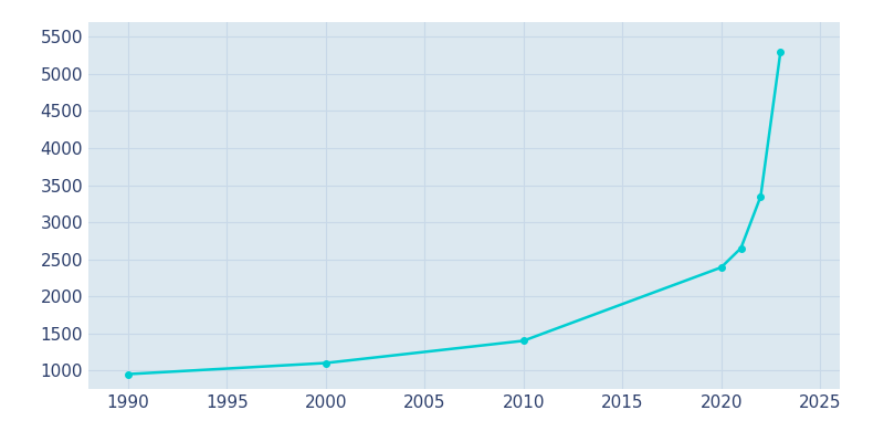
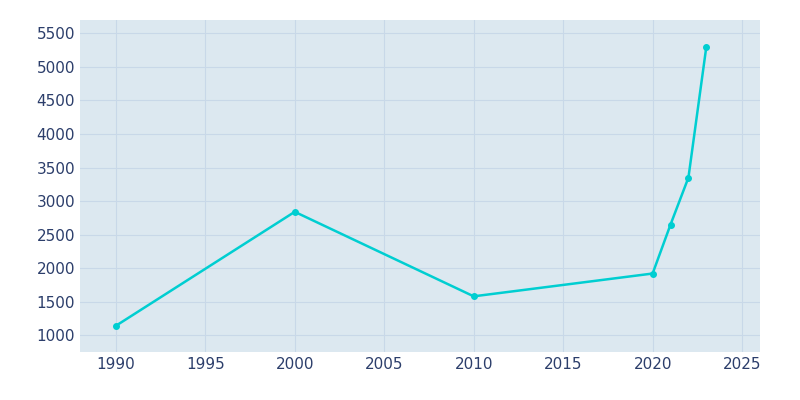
1990: 950 -> 1140
2000: 1100 -> 2840
2010: 1400 -> 1580
2020: 2390 -> 1920
